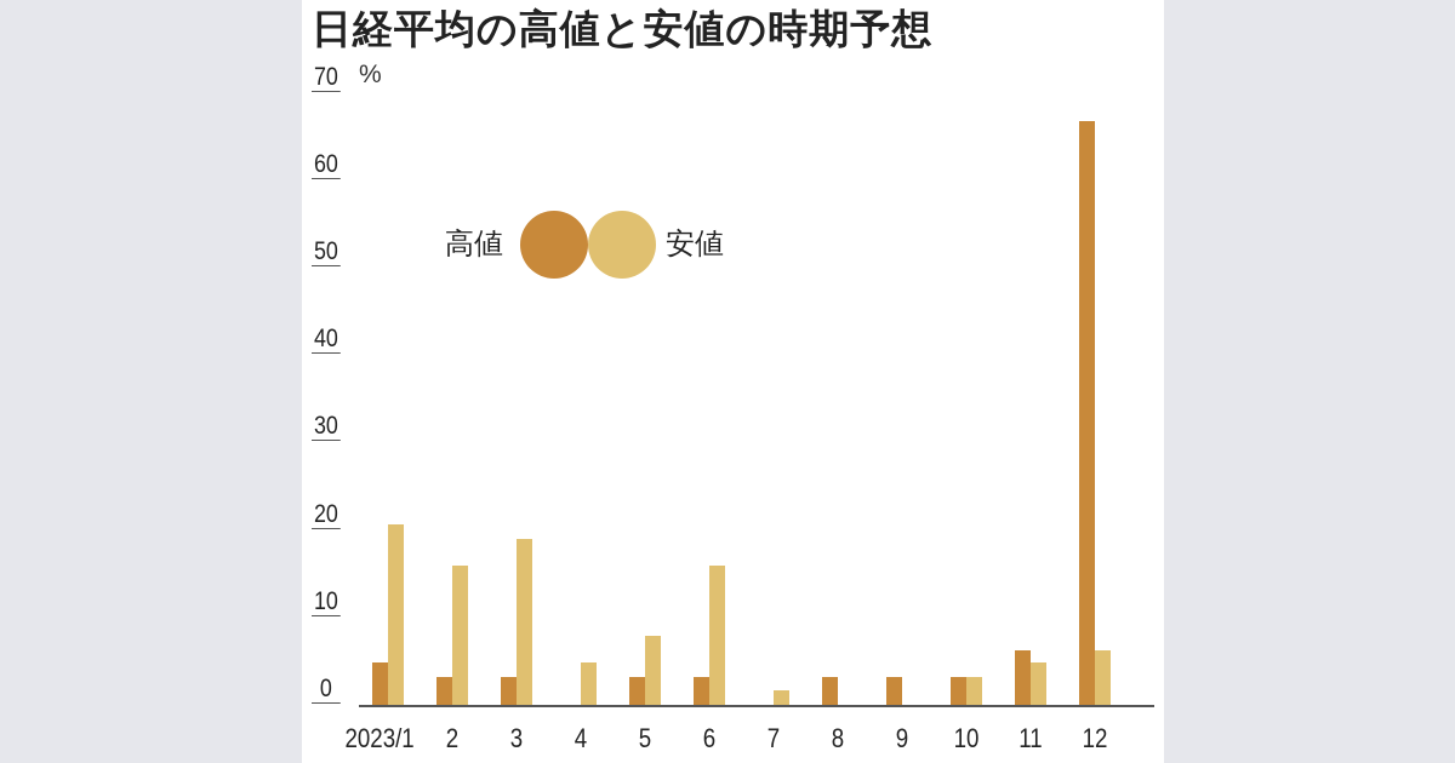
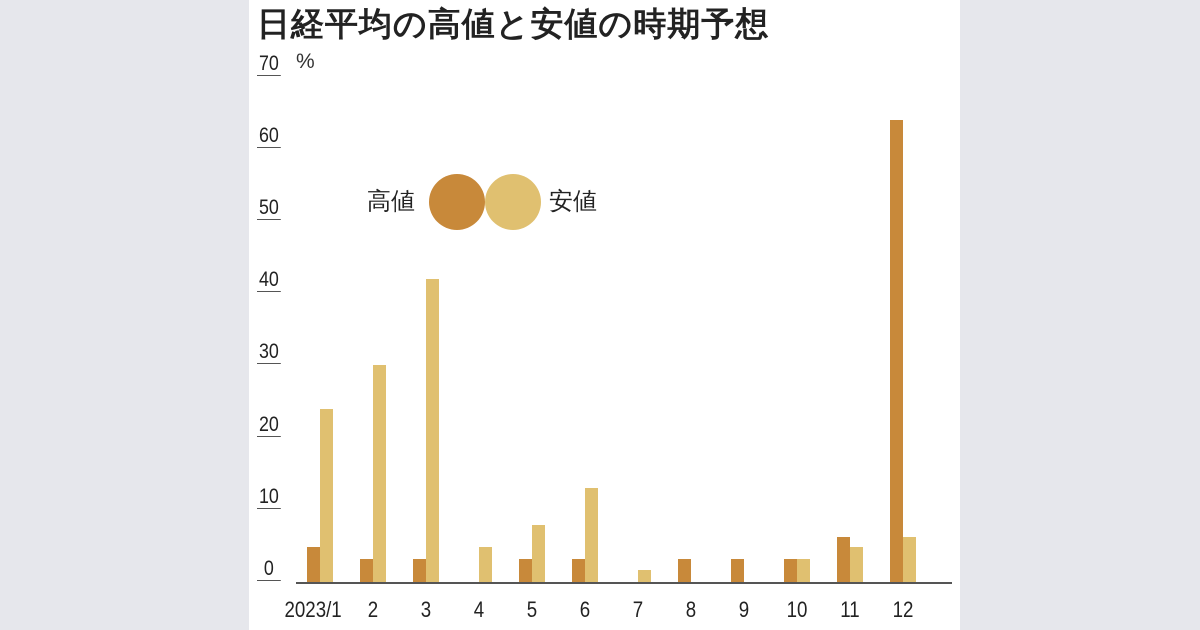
安値/2023/1: 21 -> 24
安値/2: 16 -> 30
安値/3: 19 -> 42
安値/6: 16 -> 13
高値/12: 67 -> 64
